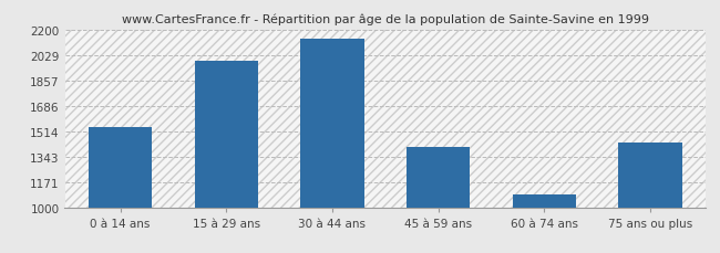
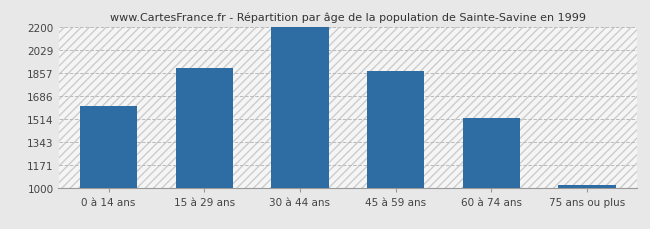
0 à 14 ans: 1540 -> 1610
15 à 29 ans: 1990 -> 1900
30 à 44 ans: 2140 -> 2200
45 à 59 ans: 1410 -> 1870
60 à 74 ans: 1090 -> 1520
75 ans ou plus: 1440 -> 1020
